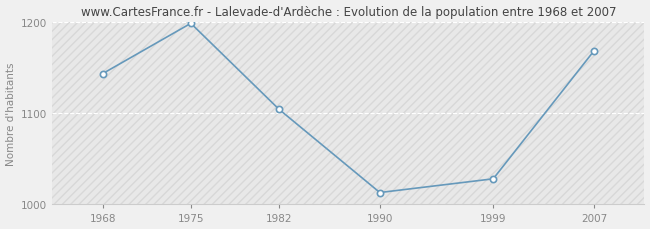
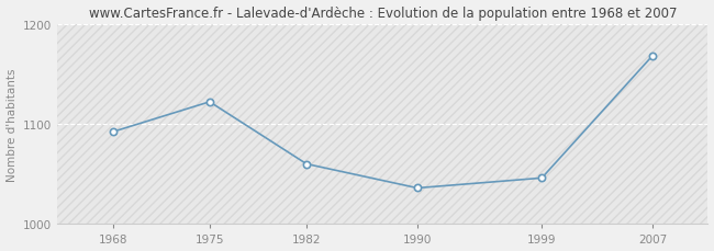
1968: 1143 -> 1092
1975: 1198 -> 1122
1982: 1104 -> 1060
1990: 1013 -> 1036
1999: 1028 -> 1046
